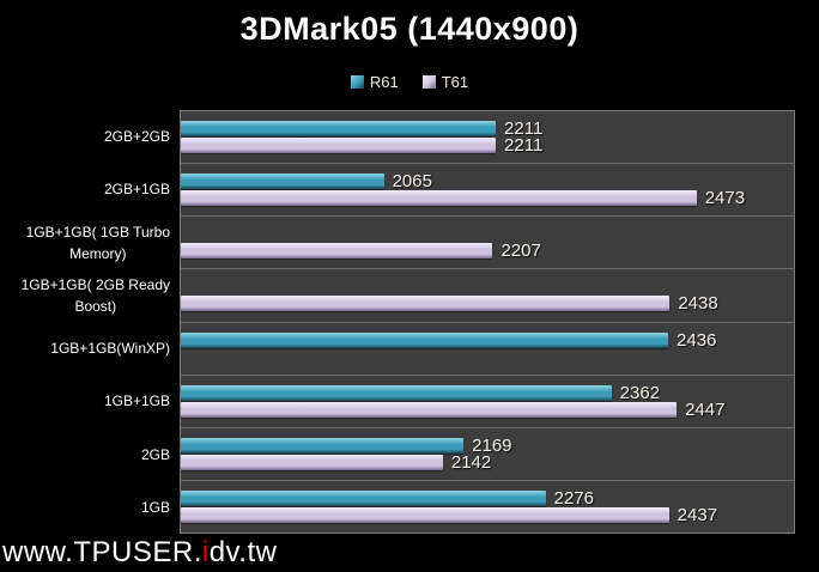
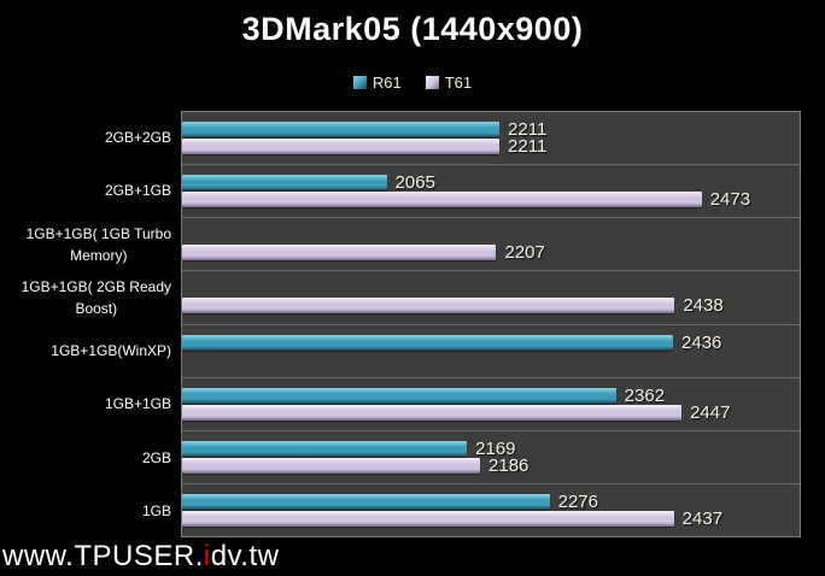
T61/2GB: 2142 -> 2186
